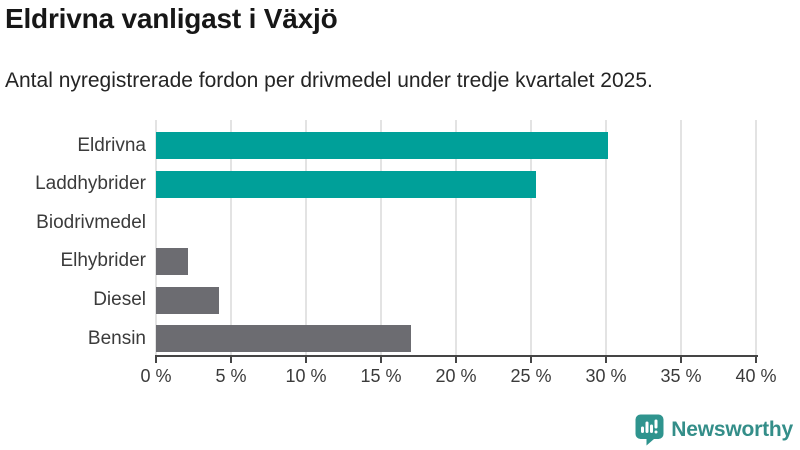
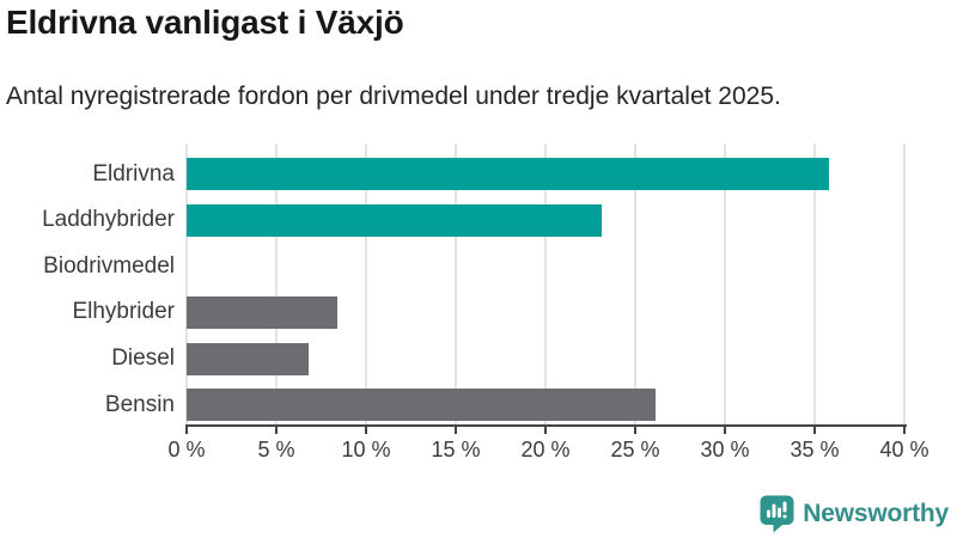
Eldrivna: 30.1% -> 35.8%
Laddhybrider: 25.3% -> 23.1%
Elhybrider: 2.1% -> 8.4%
Diesel: 4.2% -> 6.8%
Bensin: 17.0% -> 26.1%
